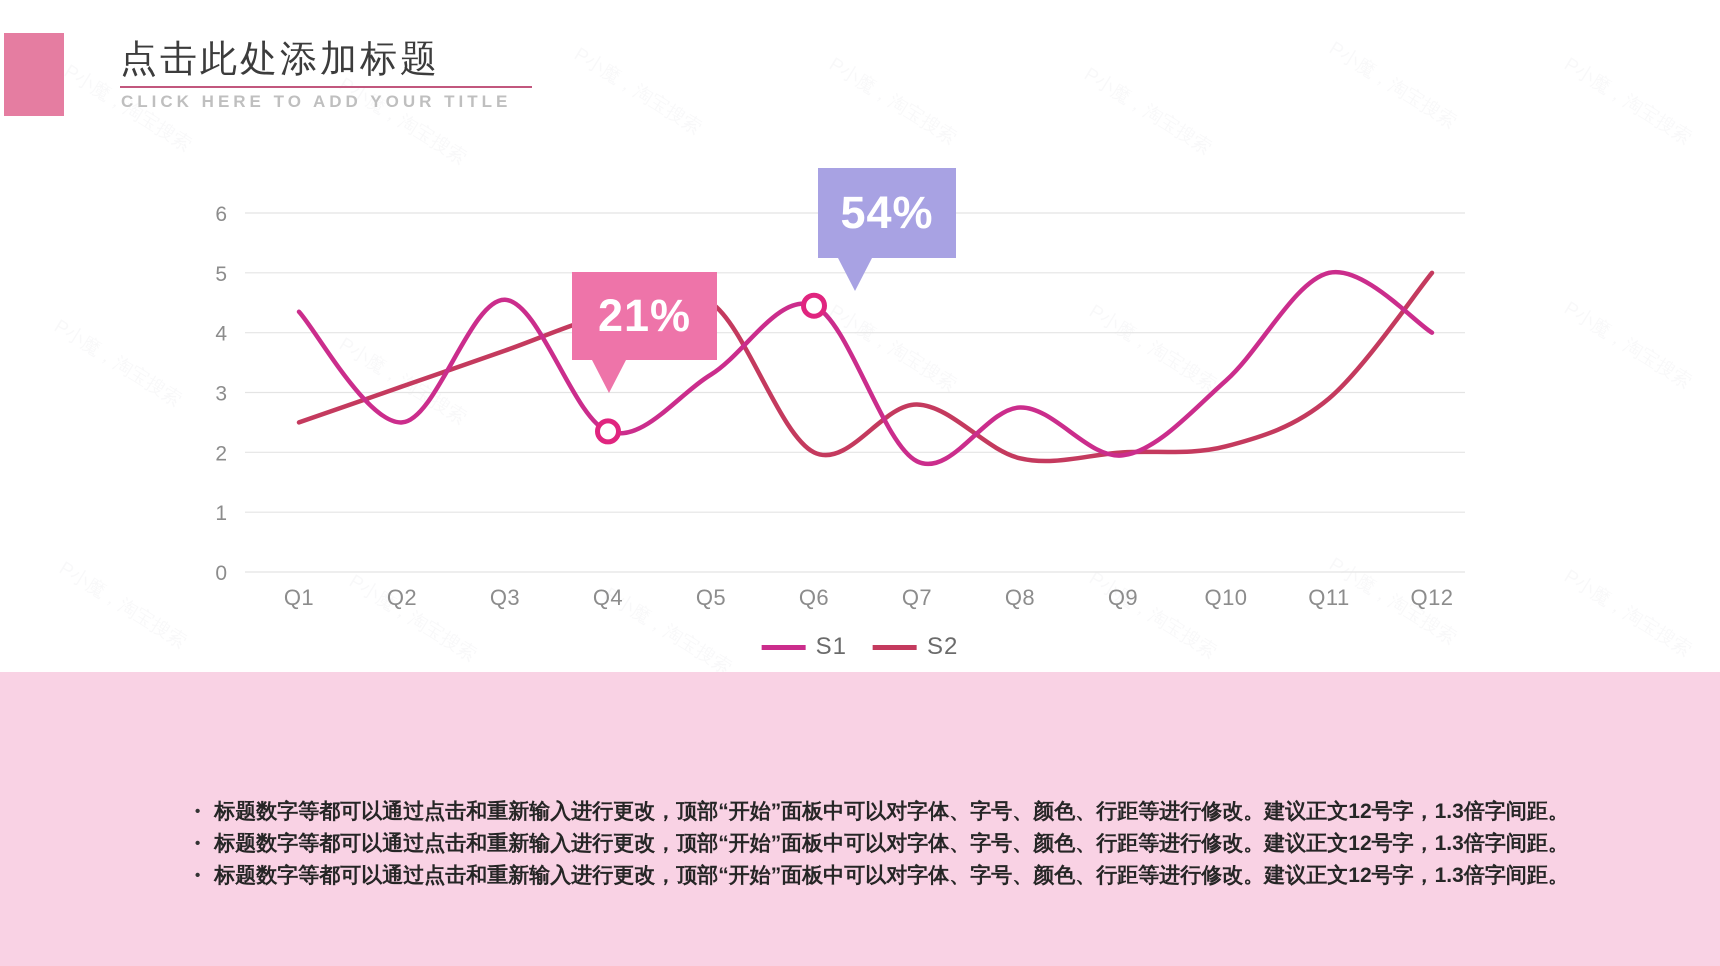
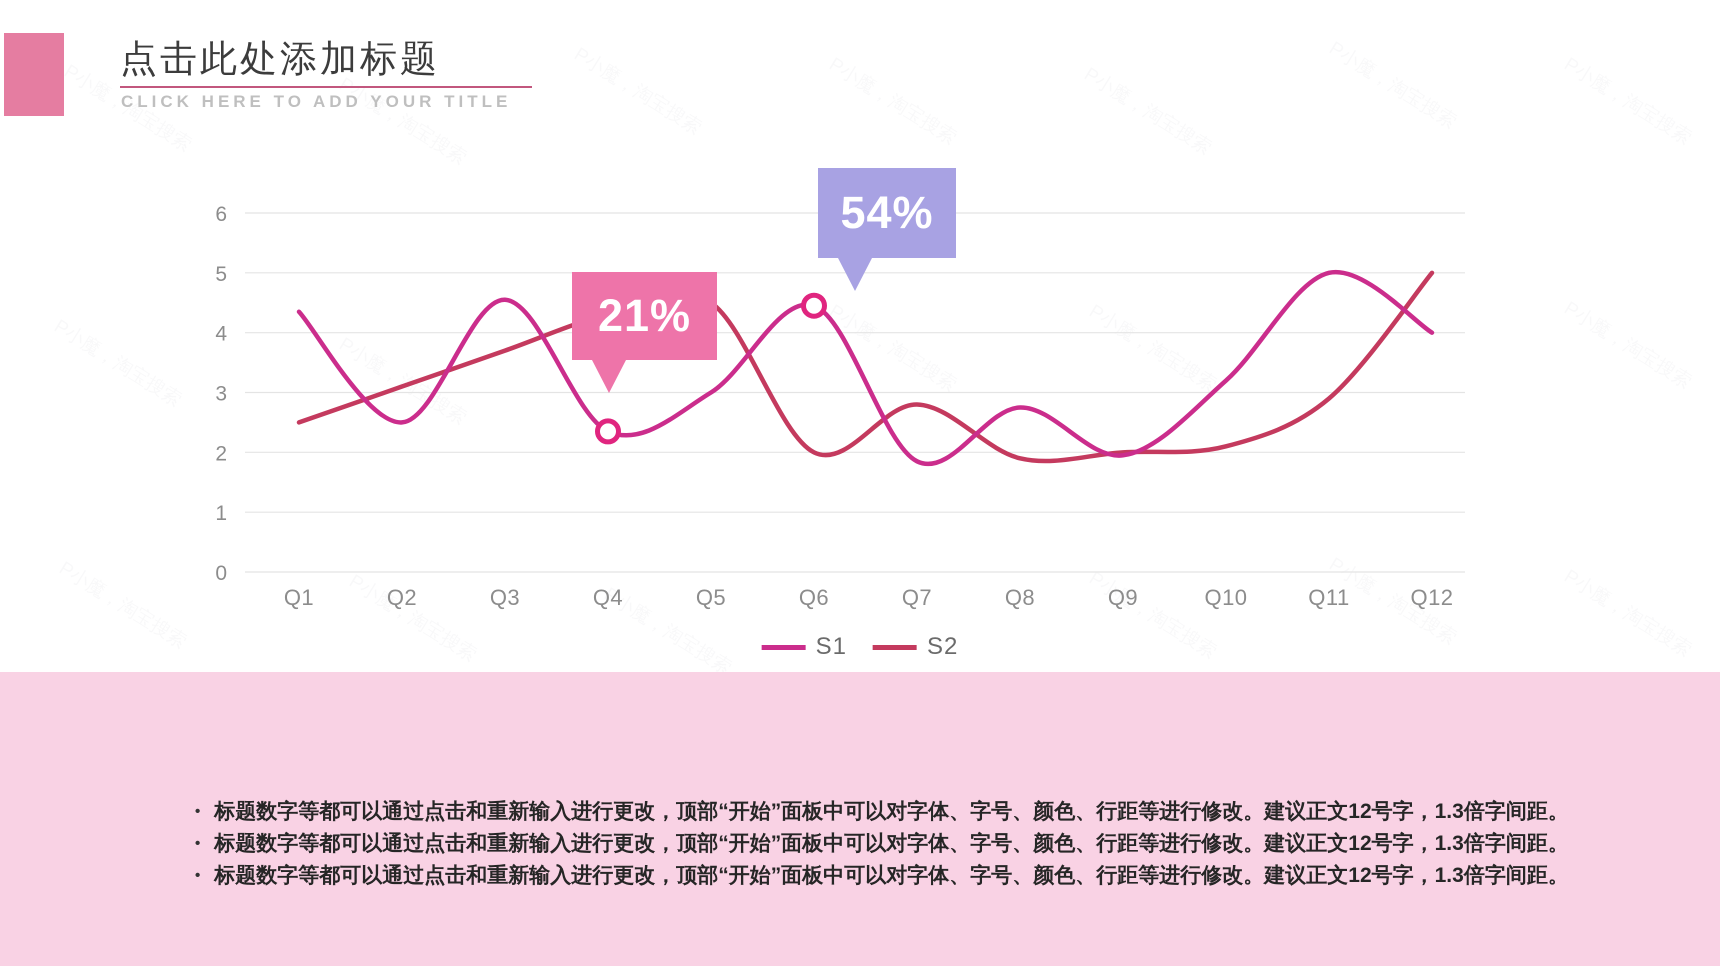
S1/Q5: 3.3 -> 3.0
